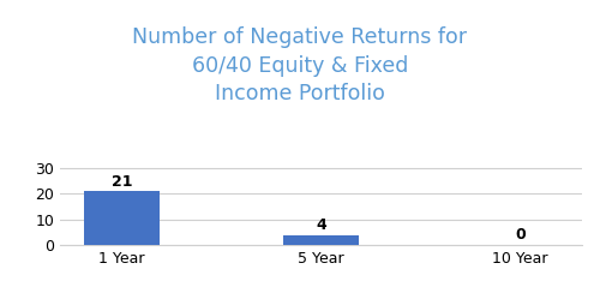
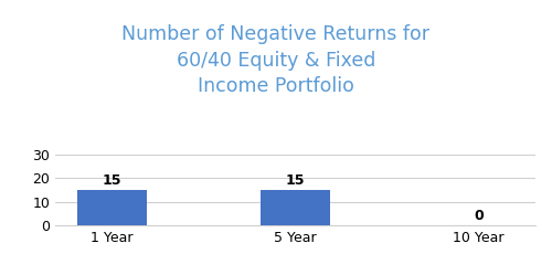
1 Year: 21 -> 15
5 Year: 4 -> 15
